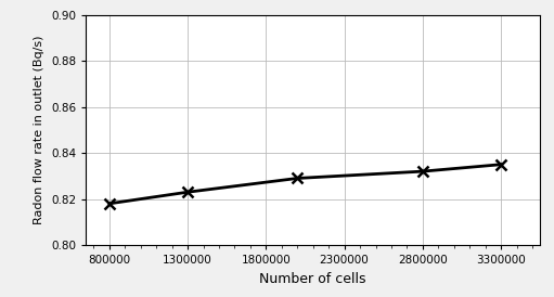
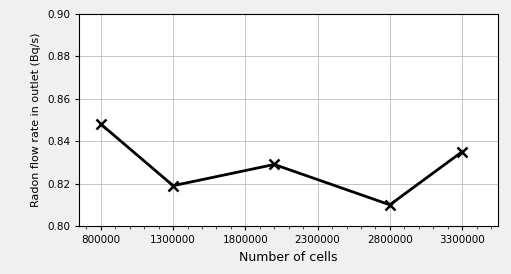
800000: 0.818 -> 0.848
1300000: 0.823 -> 0.819
2800000: 0.832 -> 0.810
